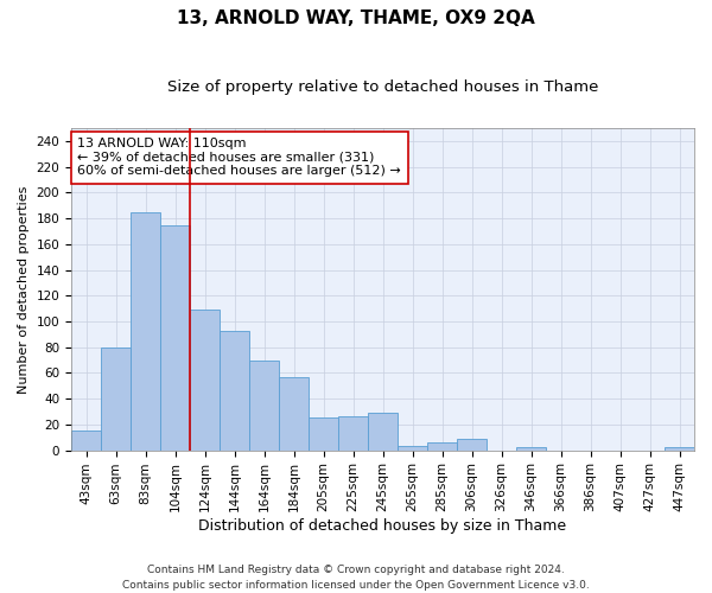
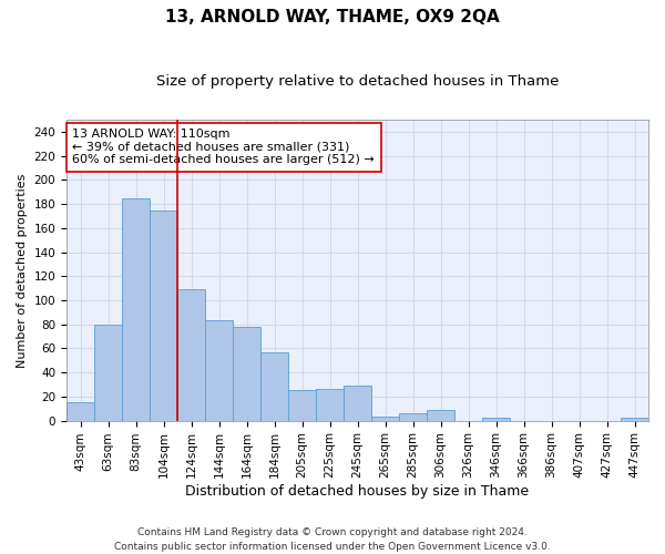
144sqm: 93 -> 83
164sqm: 70 -> 78
